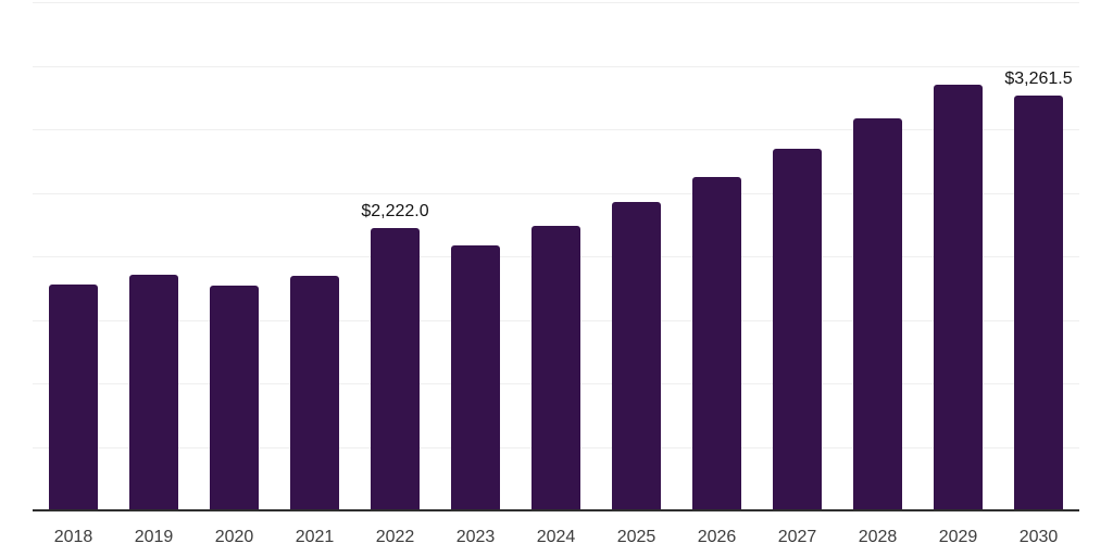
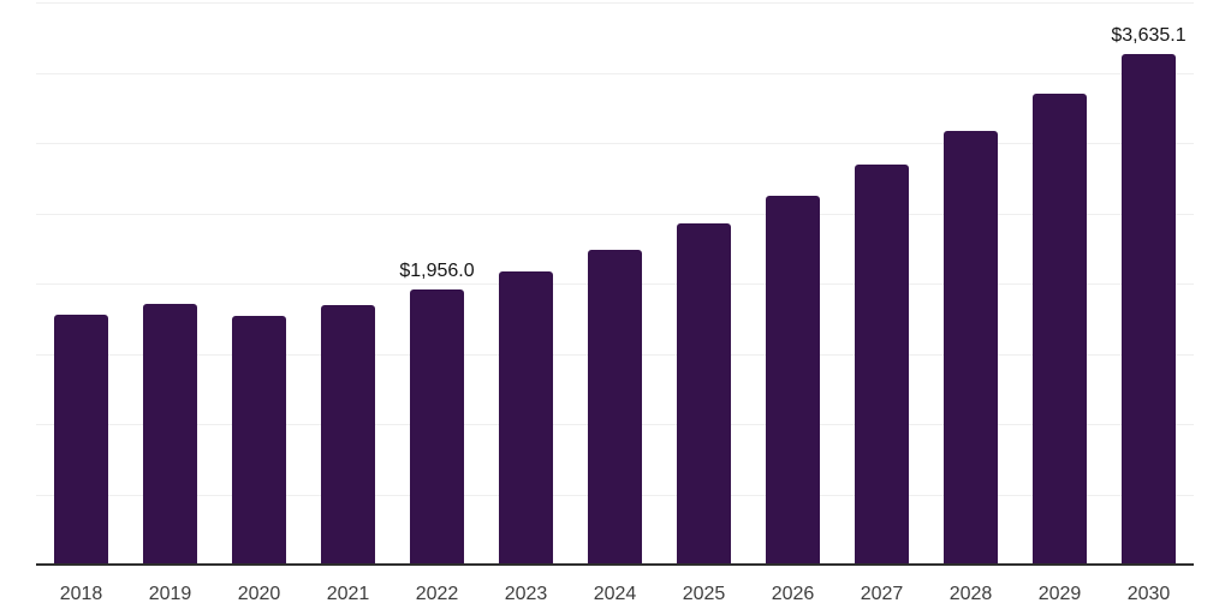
2022: $2,222.0 -> $1,956.0
2030: $3,261.5 -> $3,635.1
